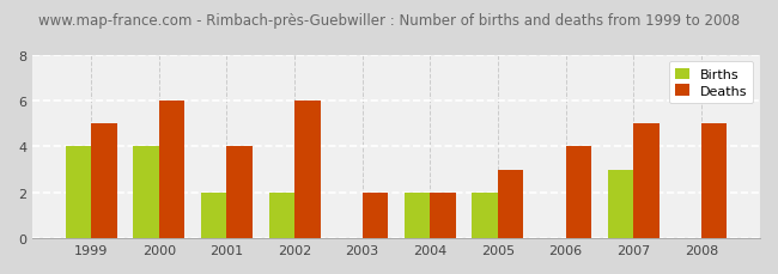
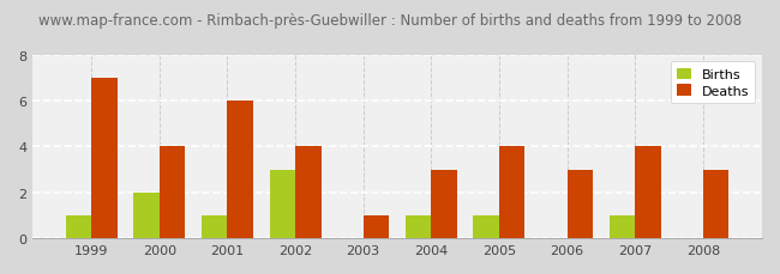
Births/1999: 4 -> 1
Deaths/1999: 5 -> 7
Births/2000: 4 -> 2
Deaths/2000: 6 -> 4
Births/2001: 2 -> 1
Deaths/2001: 4 -> 6
Births/2002: 2 -> 3
Deaths/2002: 6 -> 4
Deaths/2003: 2 -> 1
Births/2004: 2 -> 1
Deaths/2004: 2 -> 3
Births/2005: 2 -> 1
Deaths/2005: 3 -> 4
Deaths/2006: 4 -> 3
Births/2007: 3 -> 1
Deaths/2007: 5 -> 4
Deaths/2008: 5 -> 3
